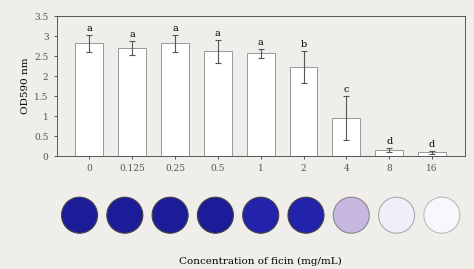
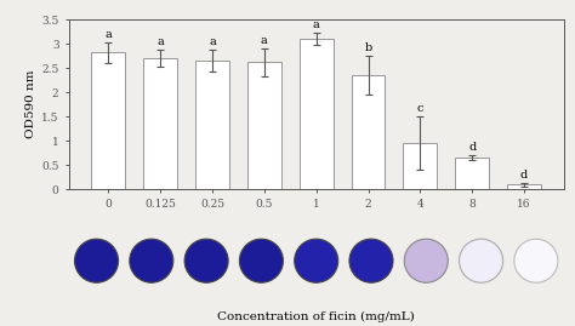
0.25: 2.82 -> 2.65
1: 2.57 -> 3.10
2: 2.22 -> 2.35
8: 0.15 -> 0.65
